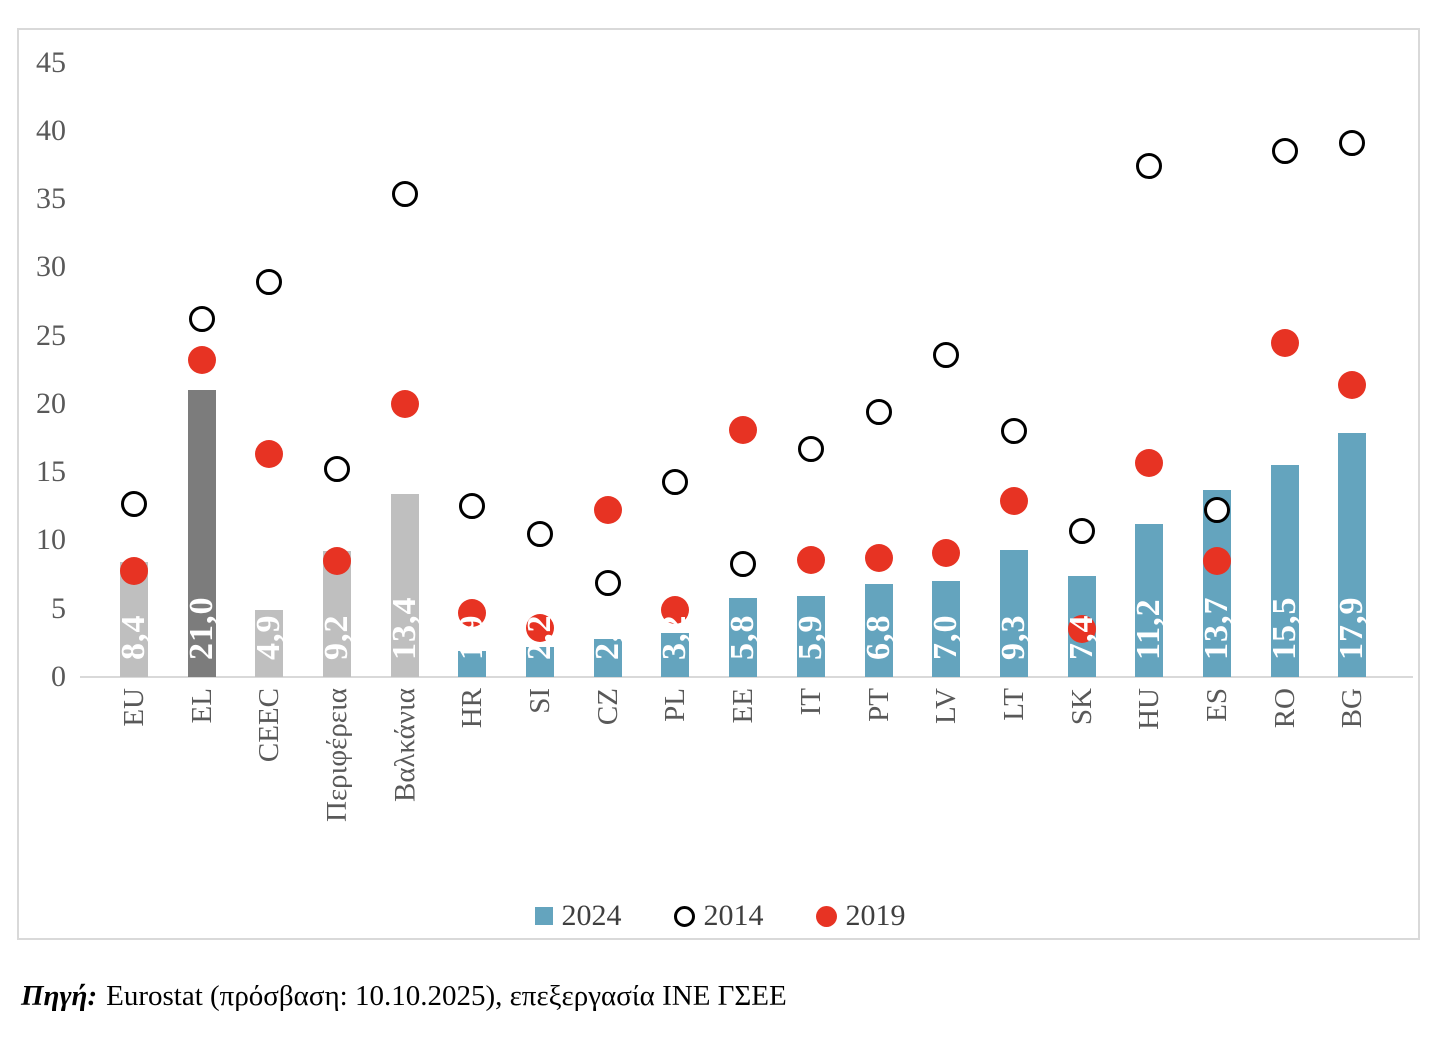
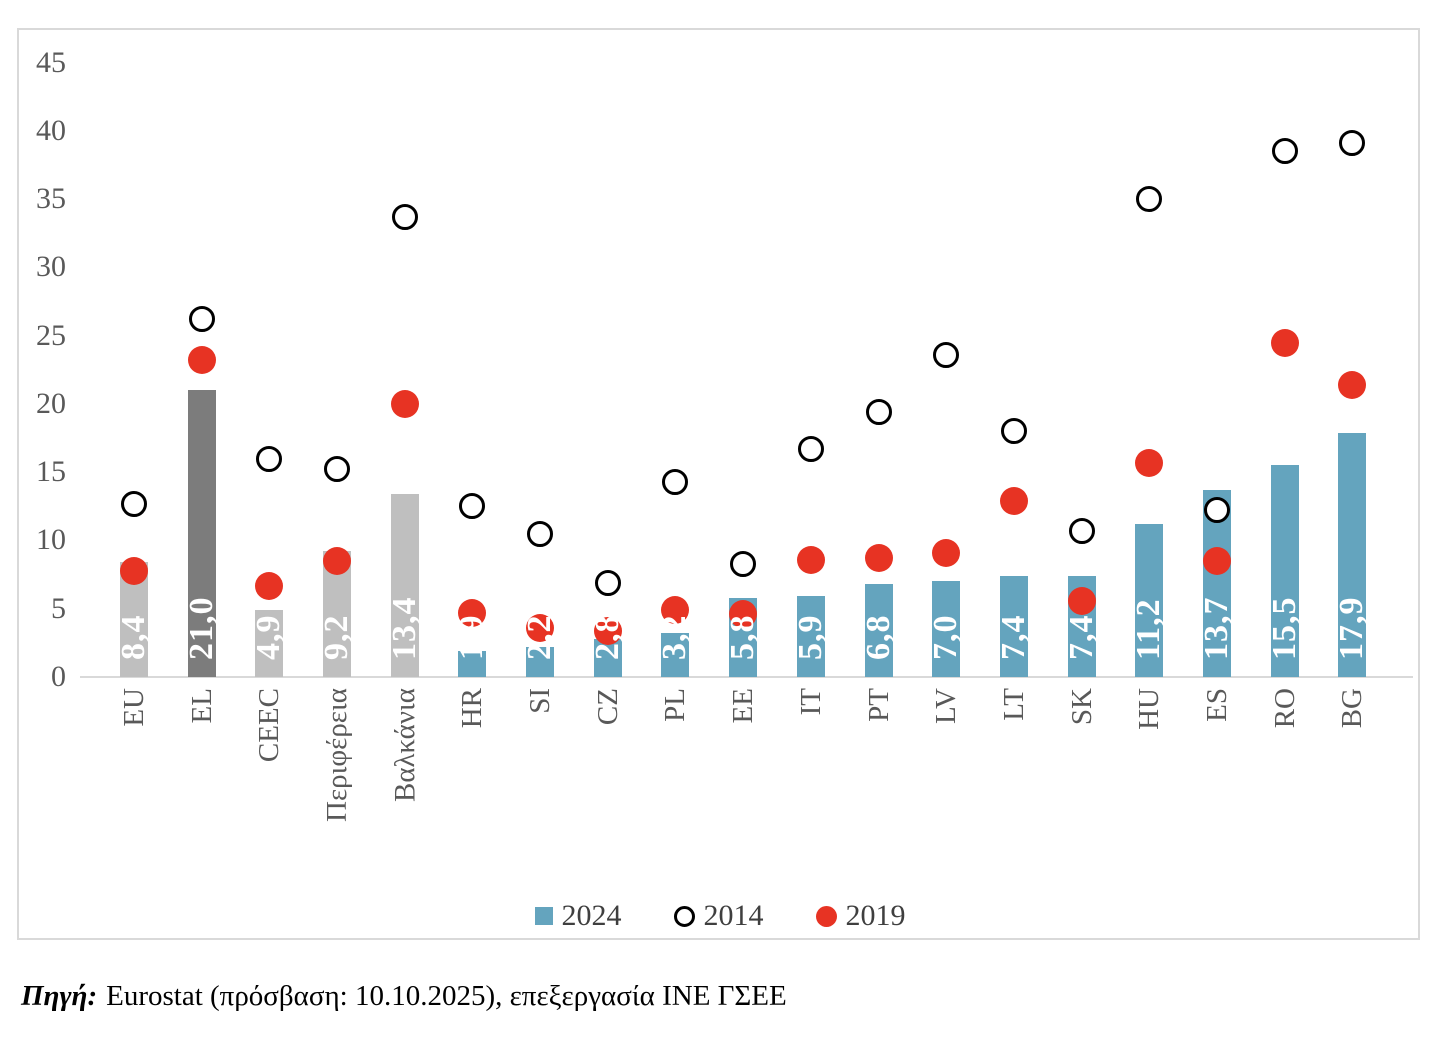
2014/CEEC: 28.9 -> 16.0
2019/CEEC: 16.3 -> 6.7
2014/Βαλκάνια: 35.4 -> 33.7
2019/CZ: 12.2 -> 3.4
2019/EE: 18.1 -> 4.6
2024/LT: 9,3 -> 7,4
2019/SK: 3.5 -> 5.6
2014/HU: 37.4 -> 35.0
